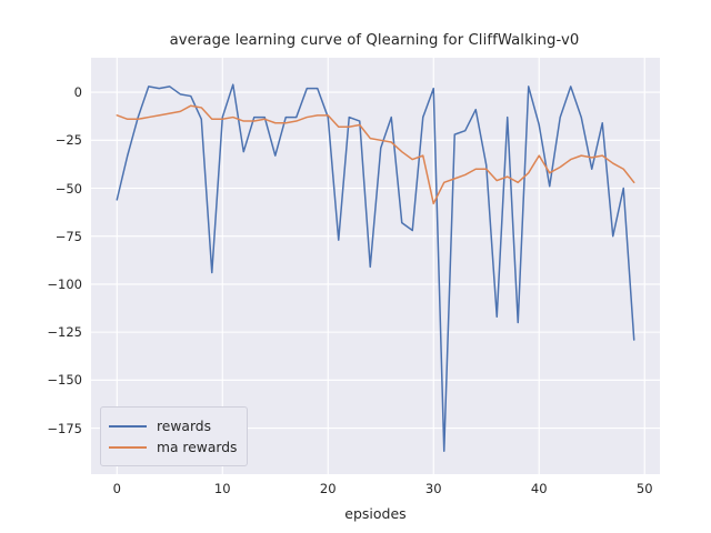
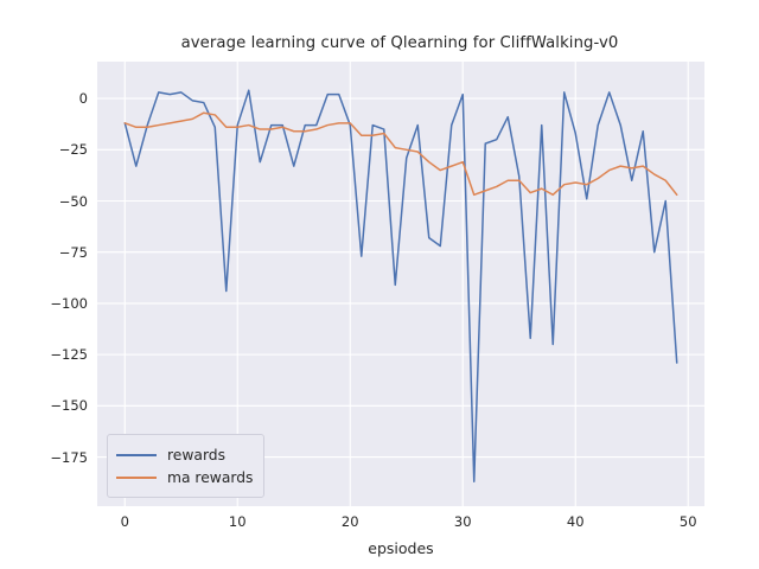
rewards/0: -56 -> -12
ma rewards/30: -58 -> -31
ma rewards/40: -33 -> -41
